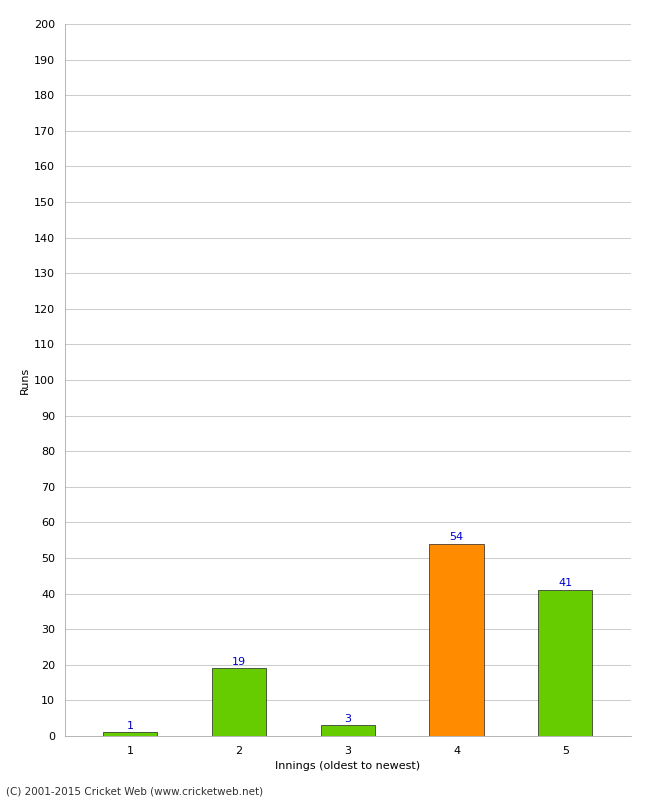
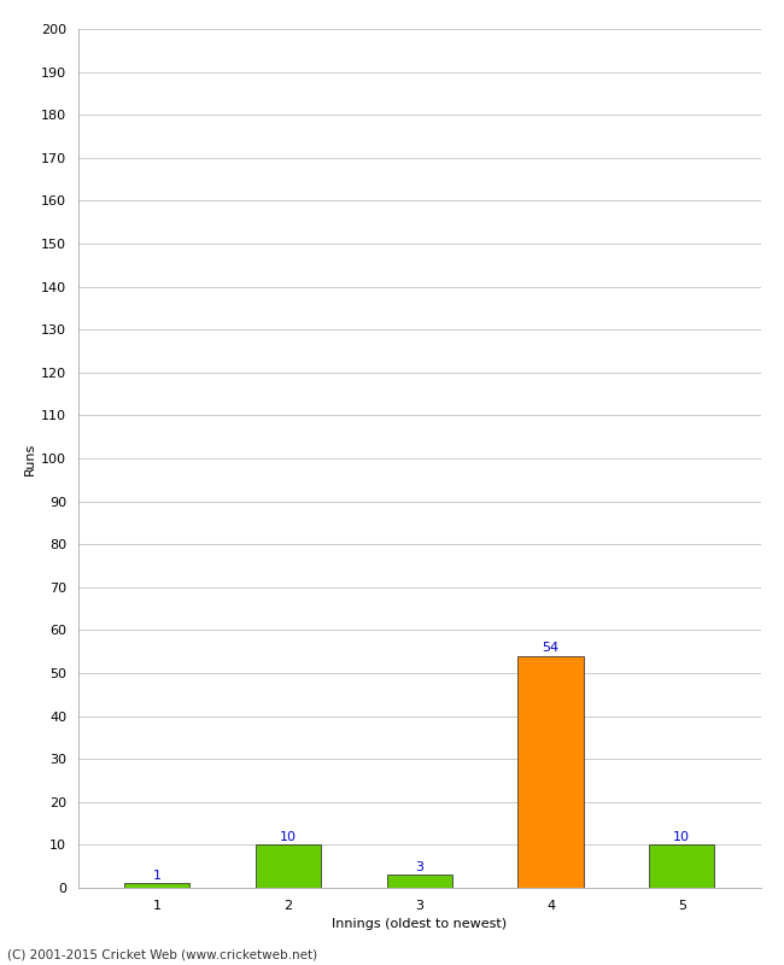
2: 19 -> 10
5: 41 -> 10
